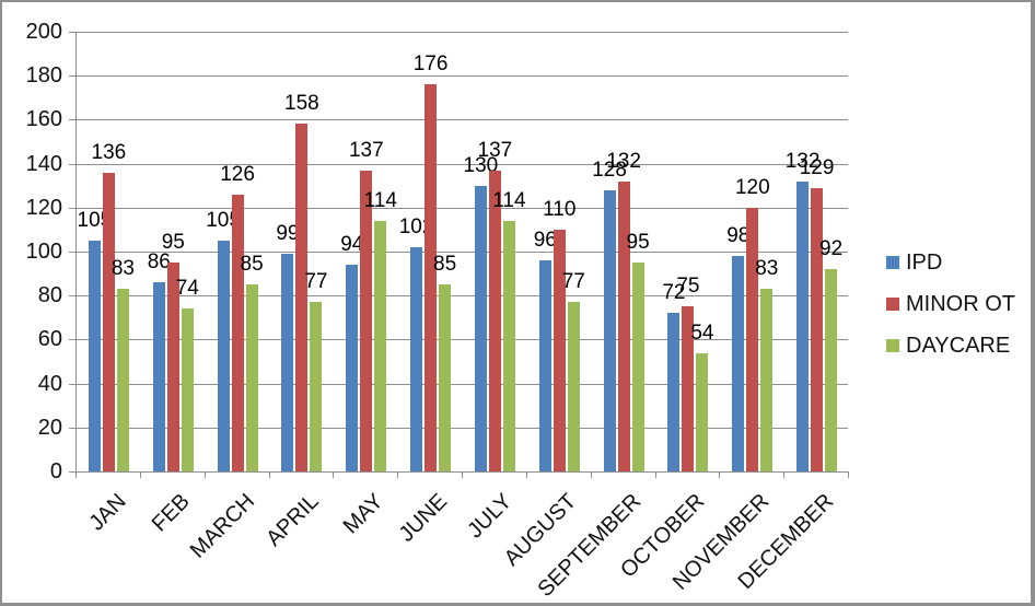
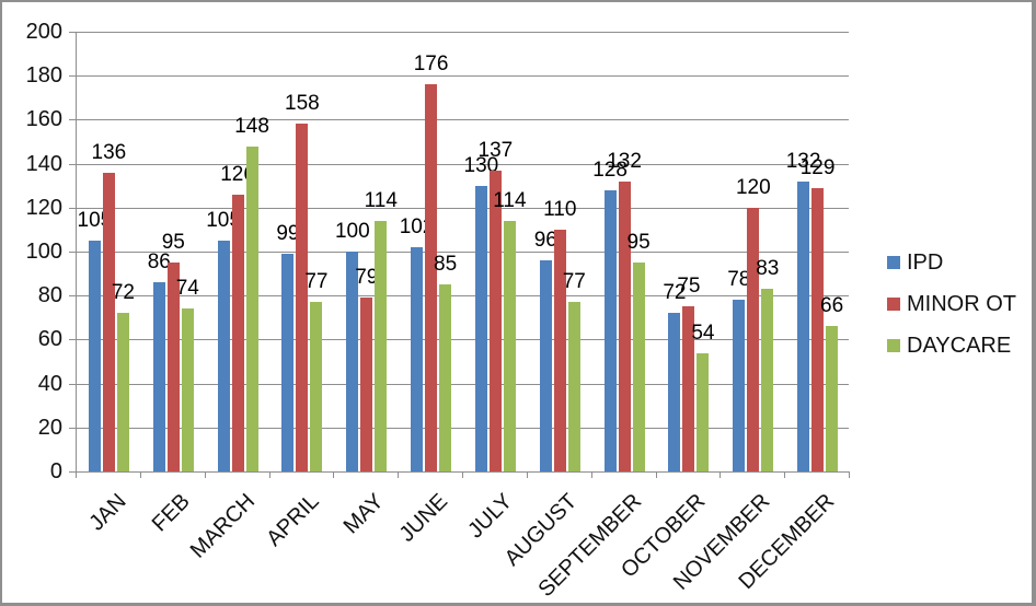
DAYCARE/JAN: 83 -> 72
DAYCARE/MARCH: 85 -> 148
IPD/MAY: 94 -> 100
MINOR OT/MAY: 137 -> 79
IPD/NOVEMBER: 98 -> 78
DAYCARE/DECEMBER: 92 -> 66
